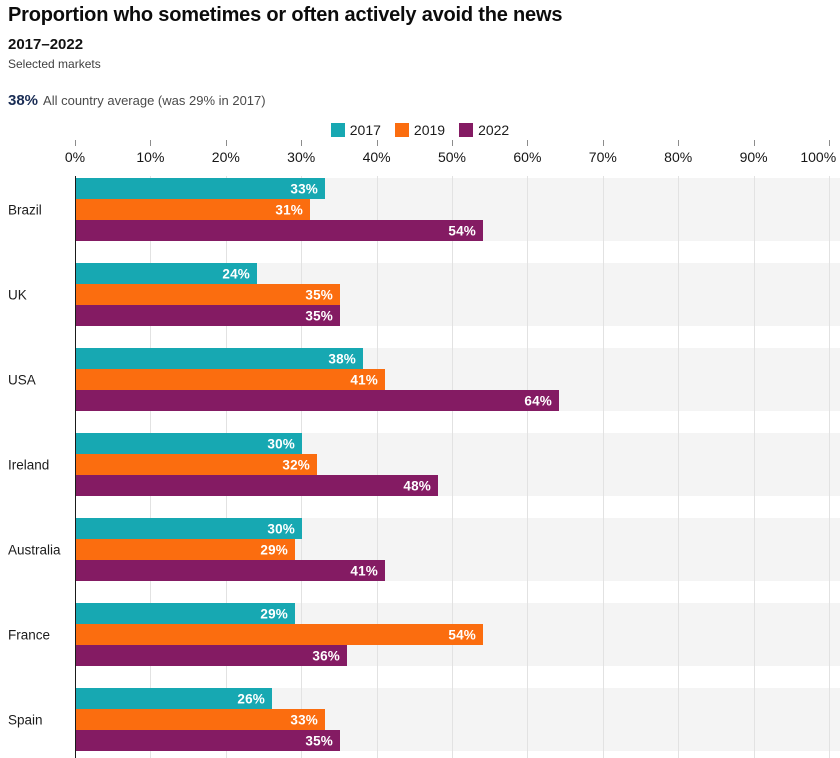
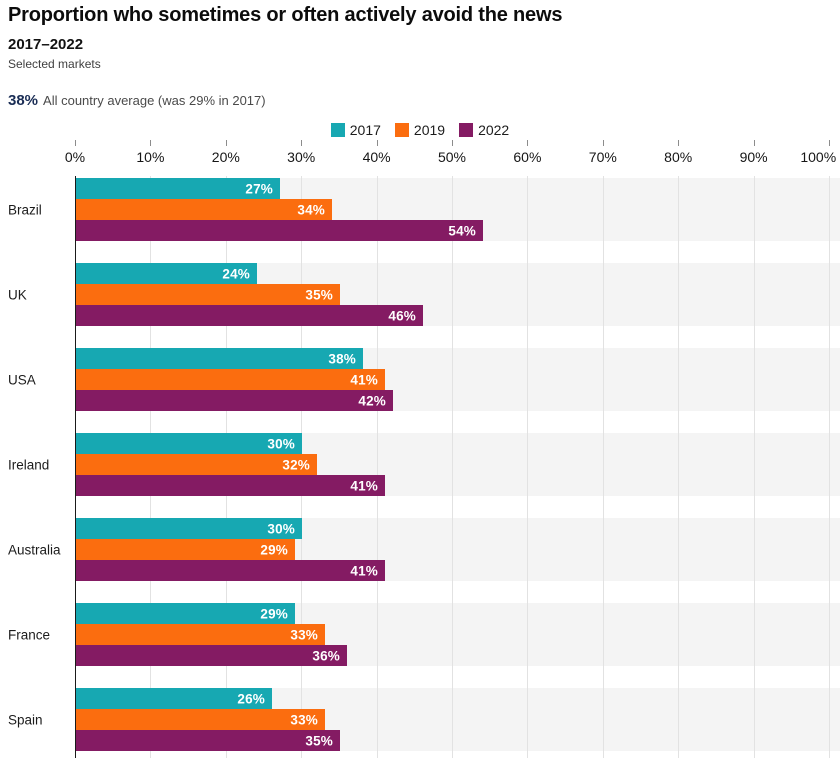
2017/Brazil: 33% -> 27%
2019/Brazil: 31% -> 34%
2022/UK: 35% -> 46%
2022/USA: 64% -> 42%
2022/Ireland: 48% -> 41%
2019/France: 54% -> 33%
